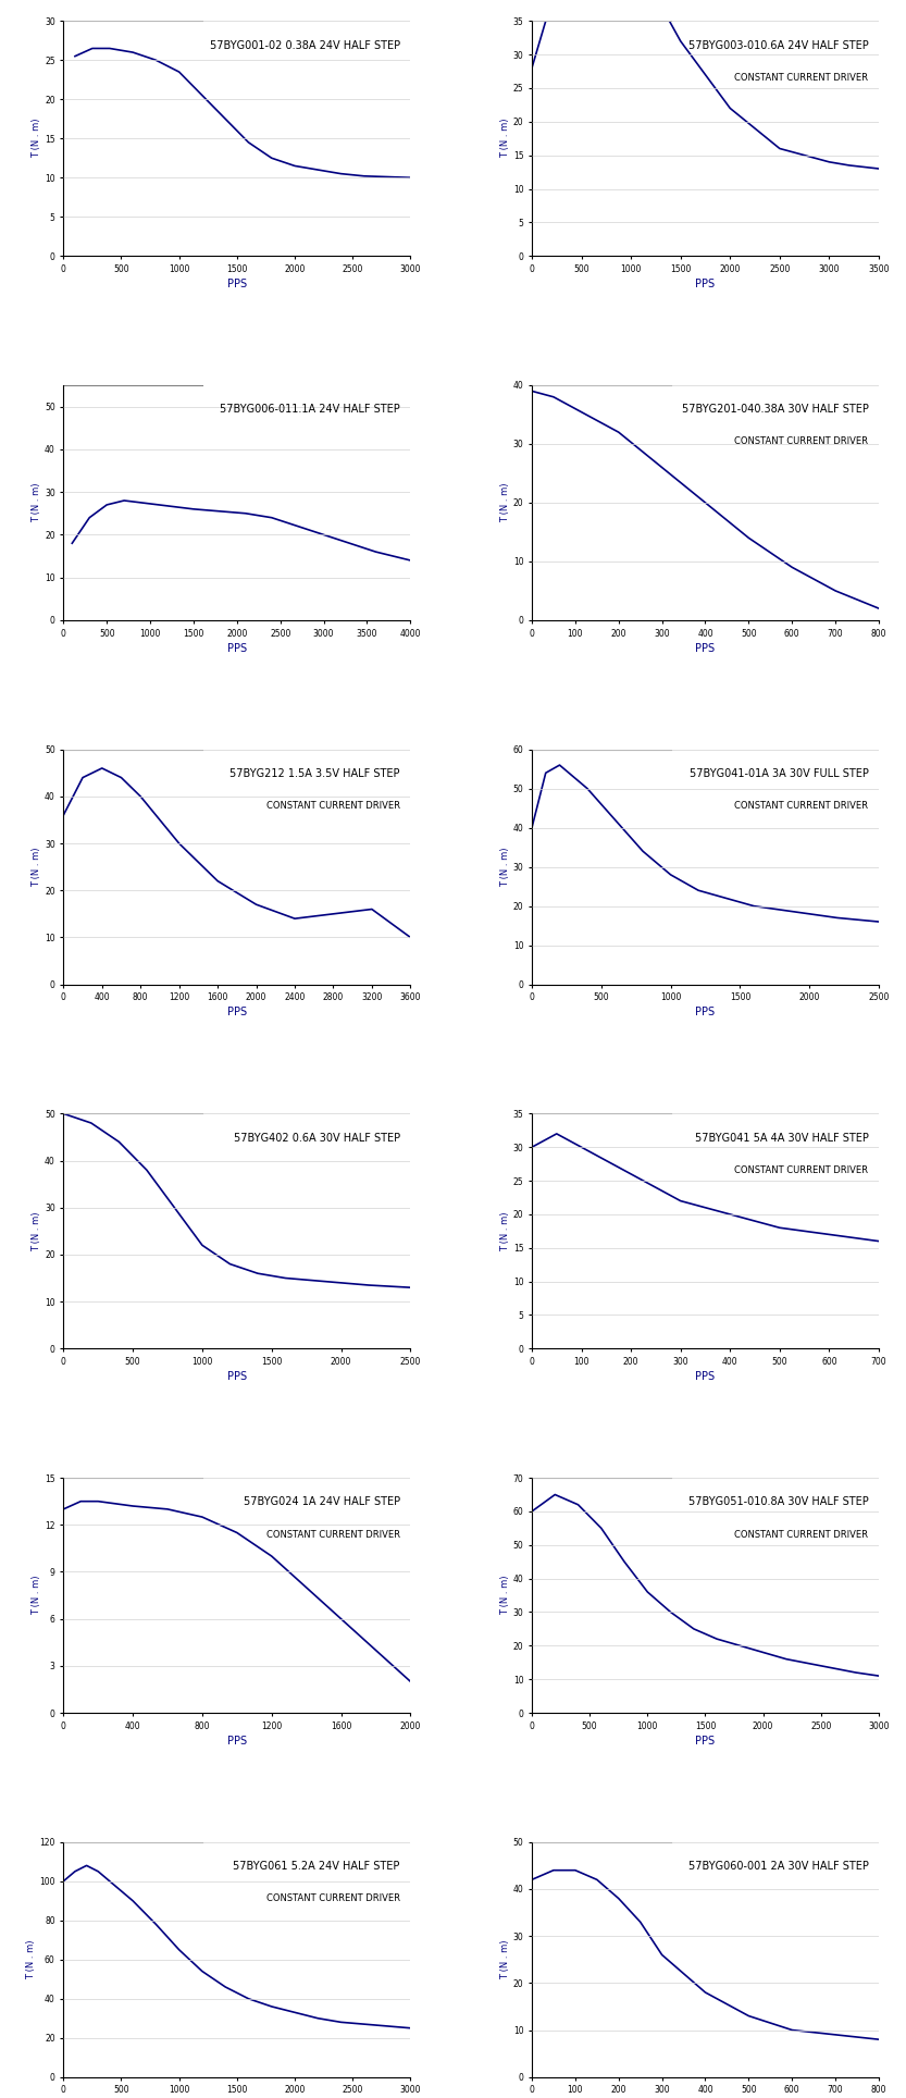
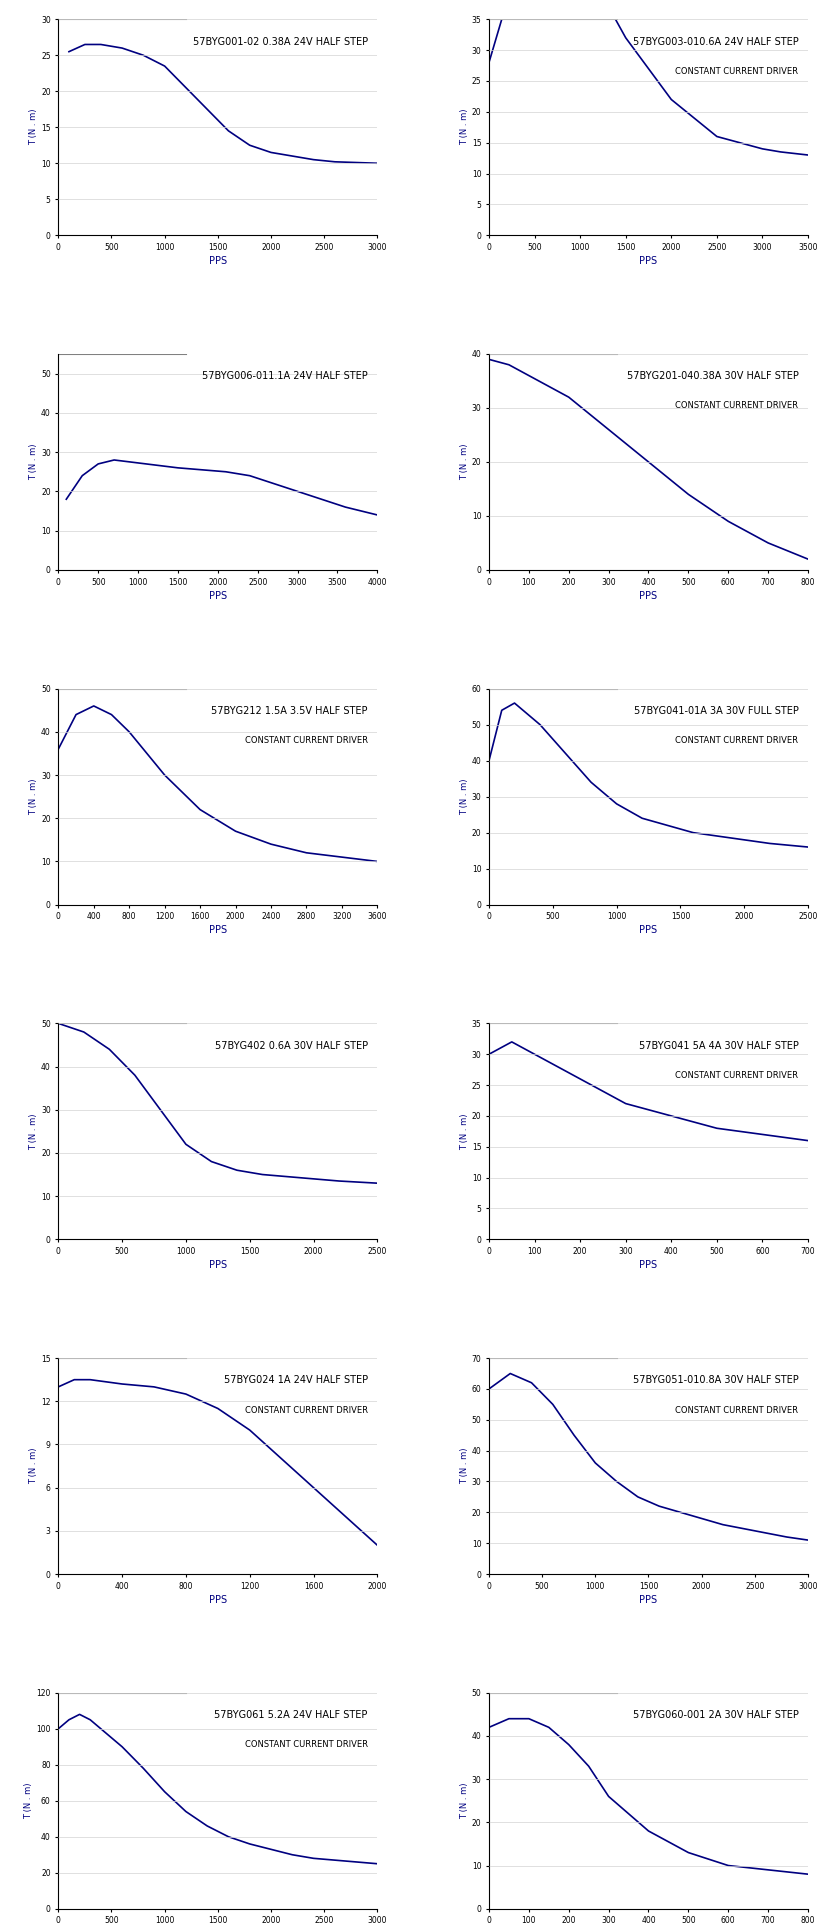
2800: 15 -> 12
3200: 16 -> 11
